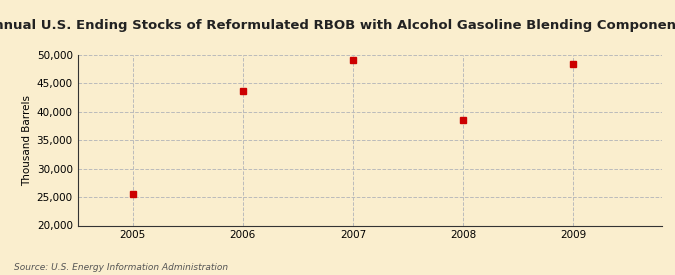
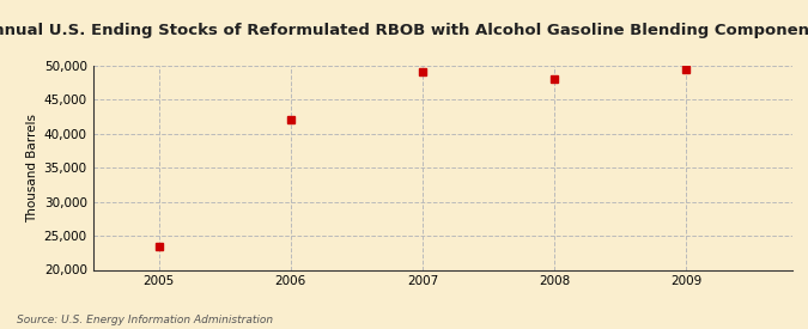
2005: 25,600 -> 23,500
2006: 43,600 -> 42,000
2008: 38,600 -> 48,000
2009: 48,400 -> 49,500
